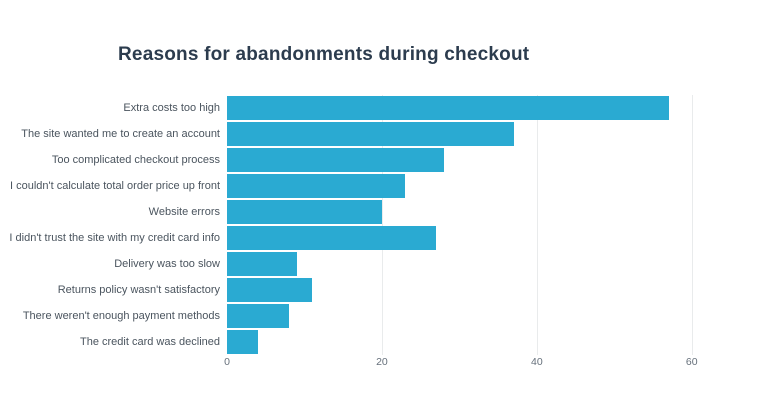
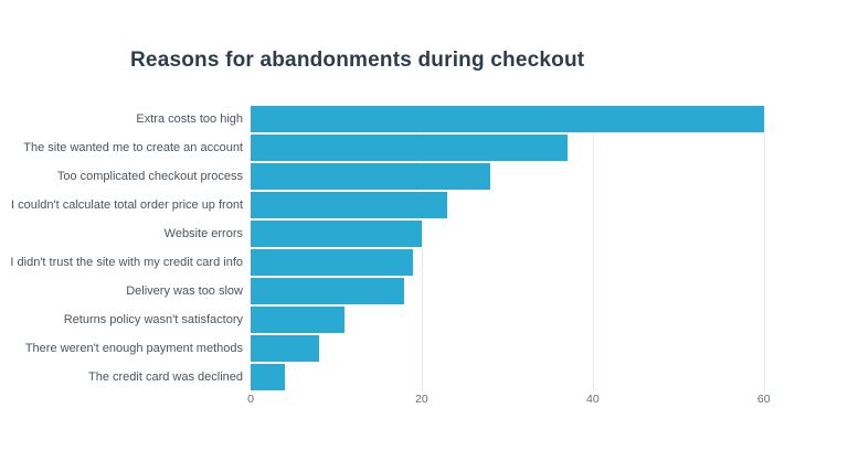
Extra costs too high: 57 -> 60
I didn't trust the site with my credit card info: 27 -> 19
Delivery was too slow: 9 -> 18
